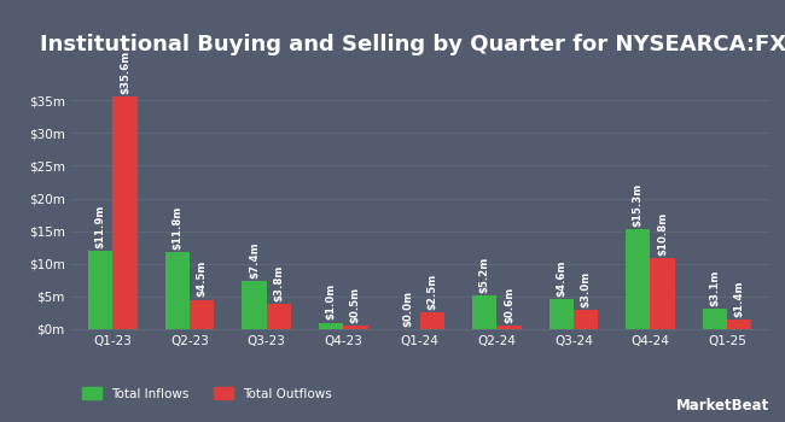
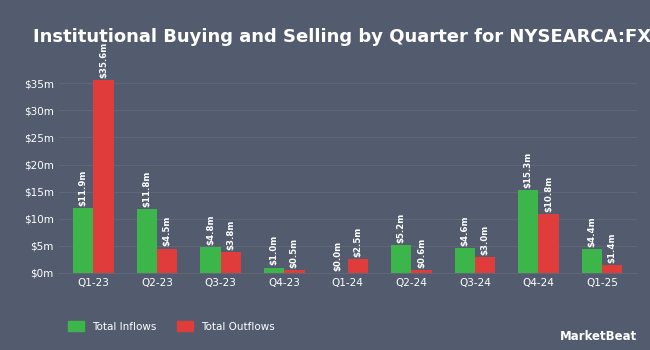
Total Inflows/Q3-23: $7.4m -> $4.8m
Total Inflows/Q1-25: $3.1m -> $4.4m
